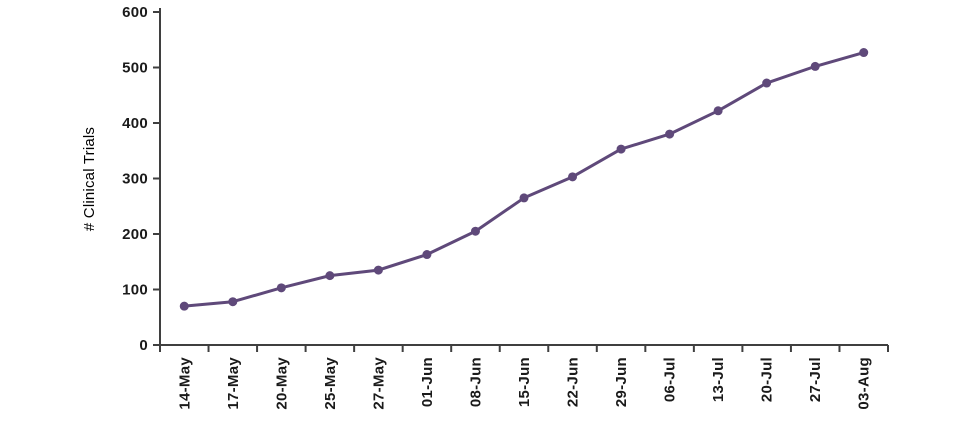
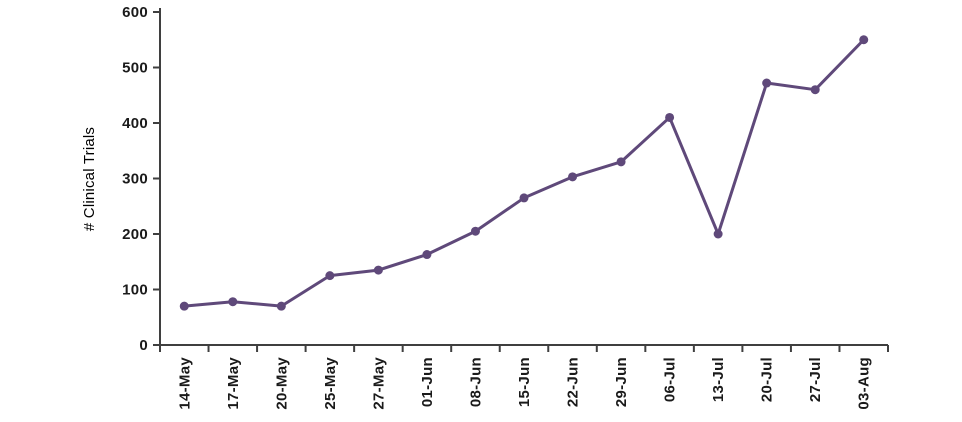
20-May: 100 -> 70
29-Jun: 350 -> 330
06-Jul: 380 -> 410
13-Jul: 420 -> 200
27-Jul: 500 -> 460
03-Aug: 530 -> 550
